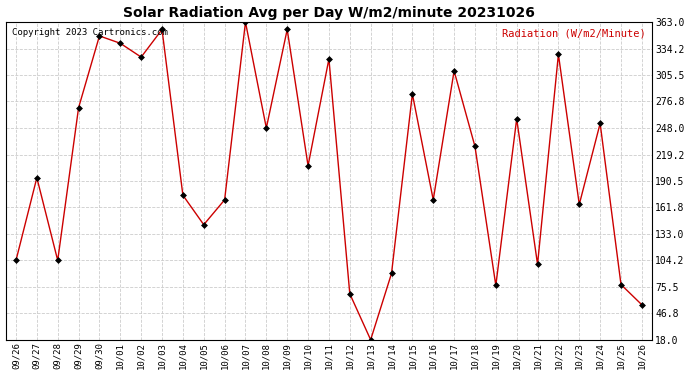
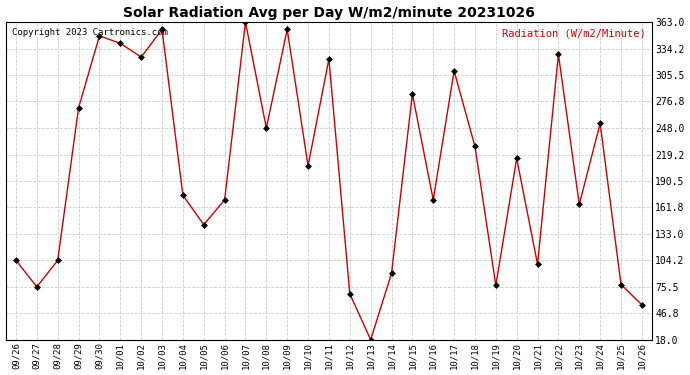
09/27: 194 -> 76
10/20: 258 -> 215
